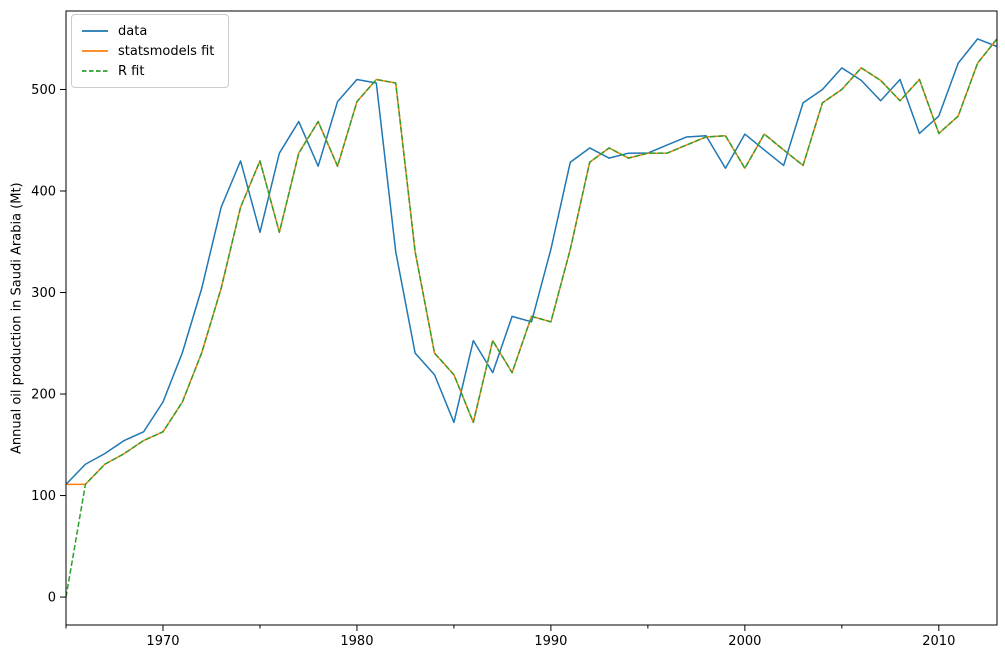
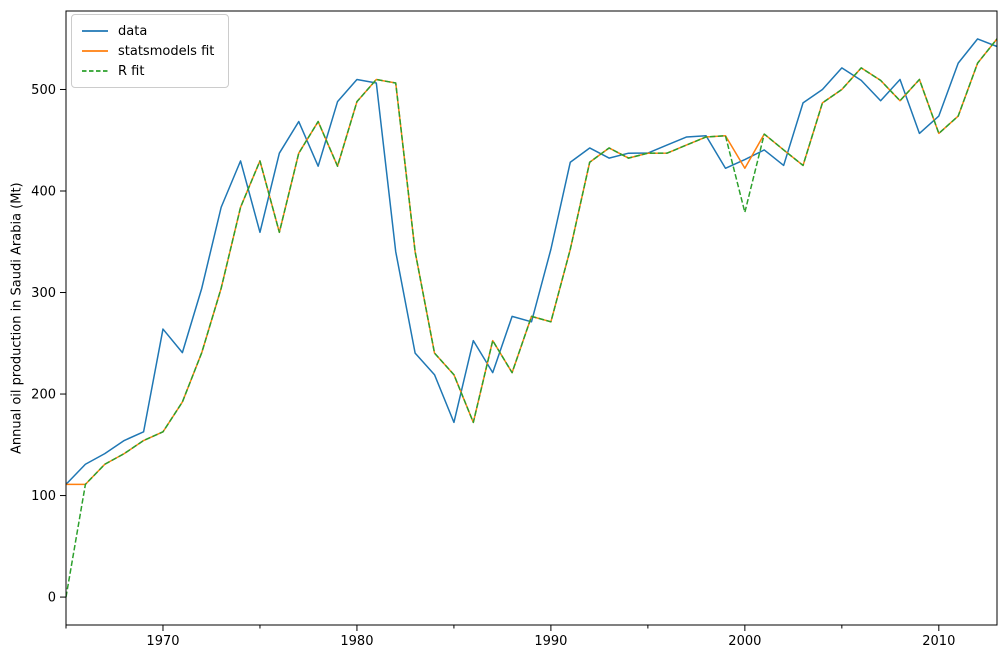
data/1970: 192 -> 264
data/2000: 456 -> 431
R fit/2000: 422 -> 379
